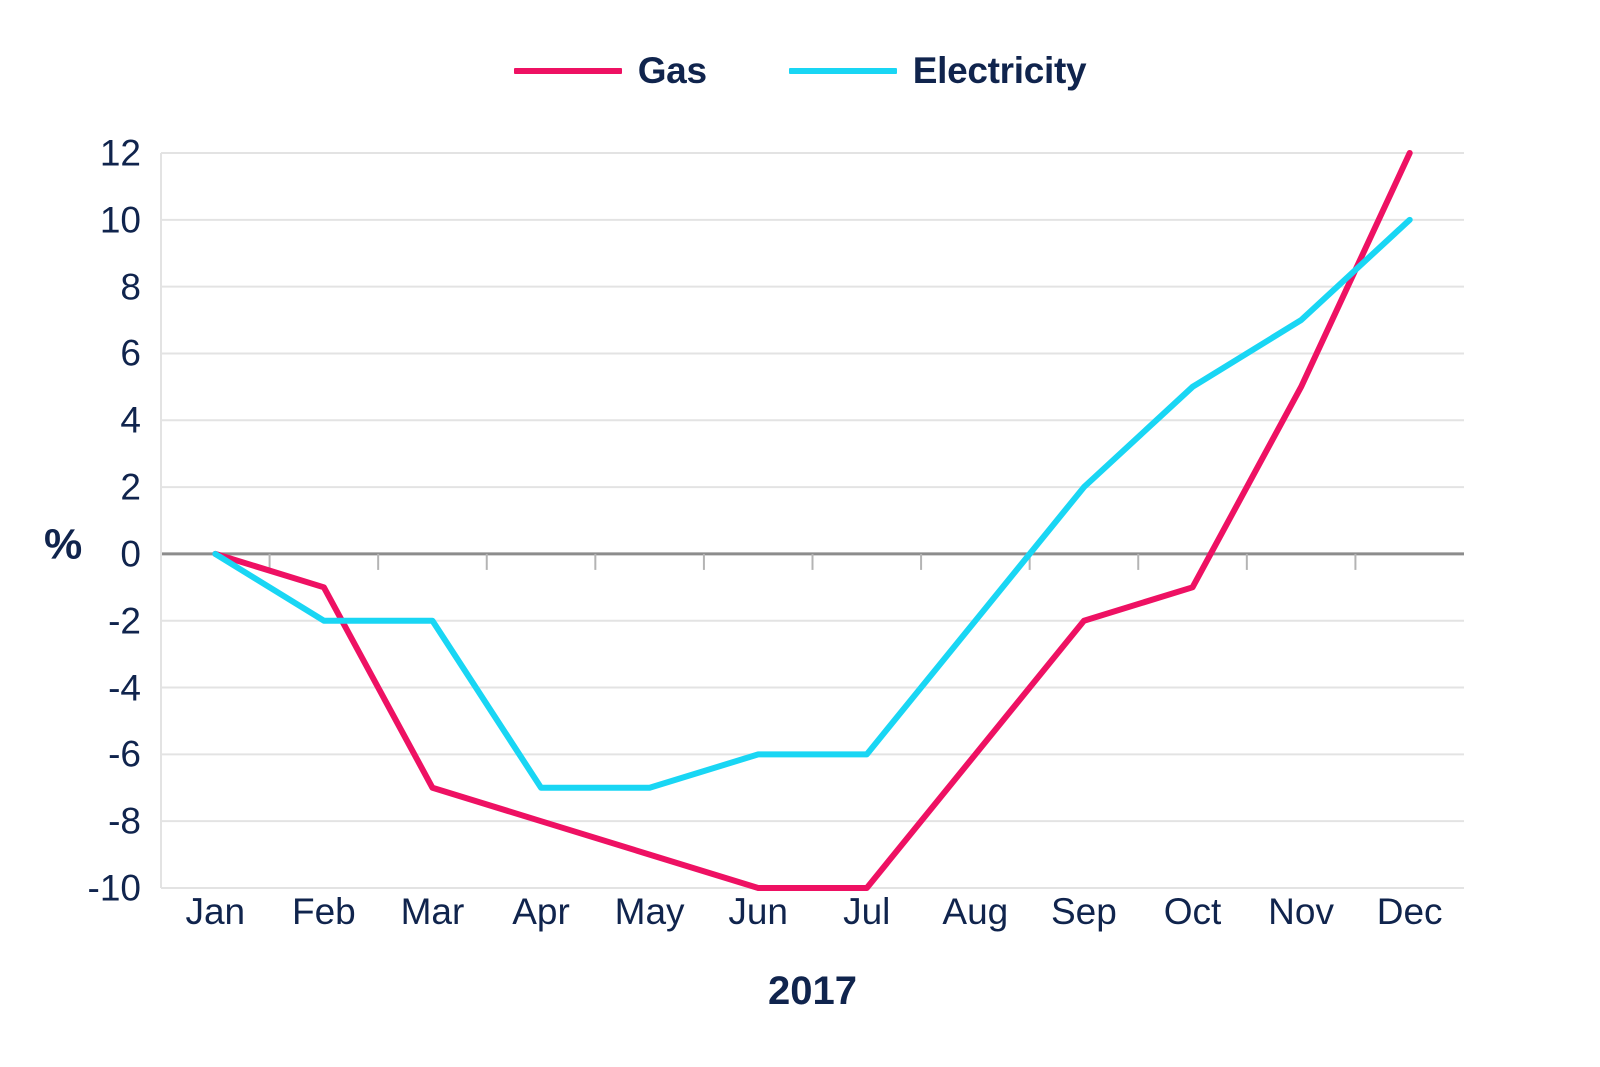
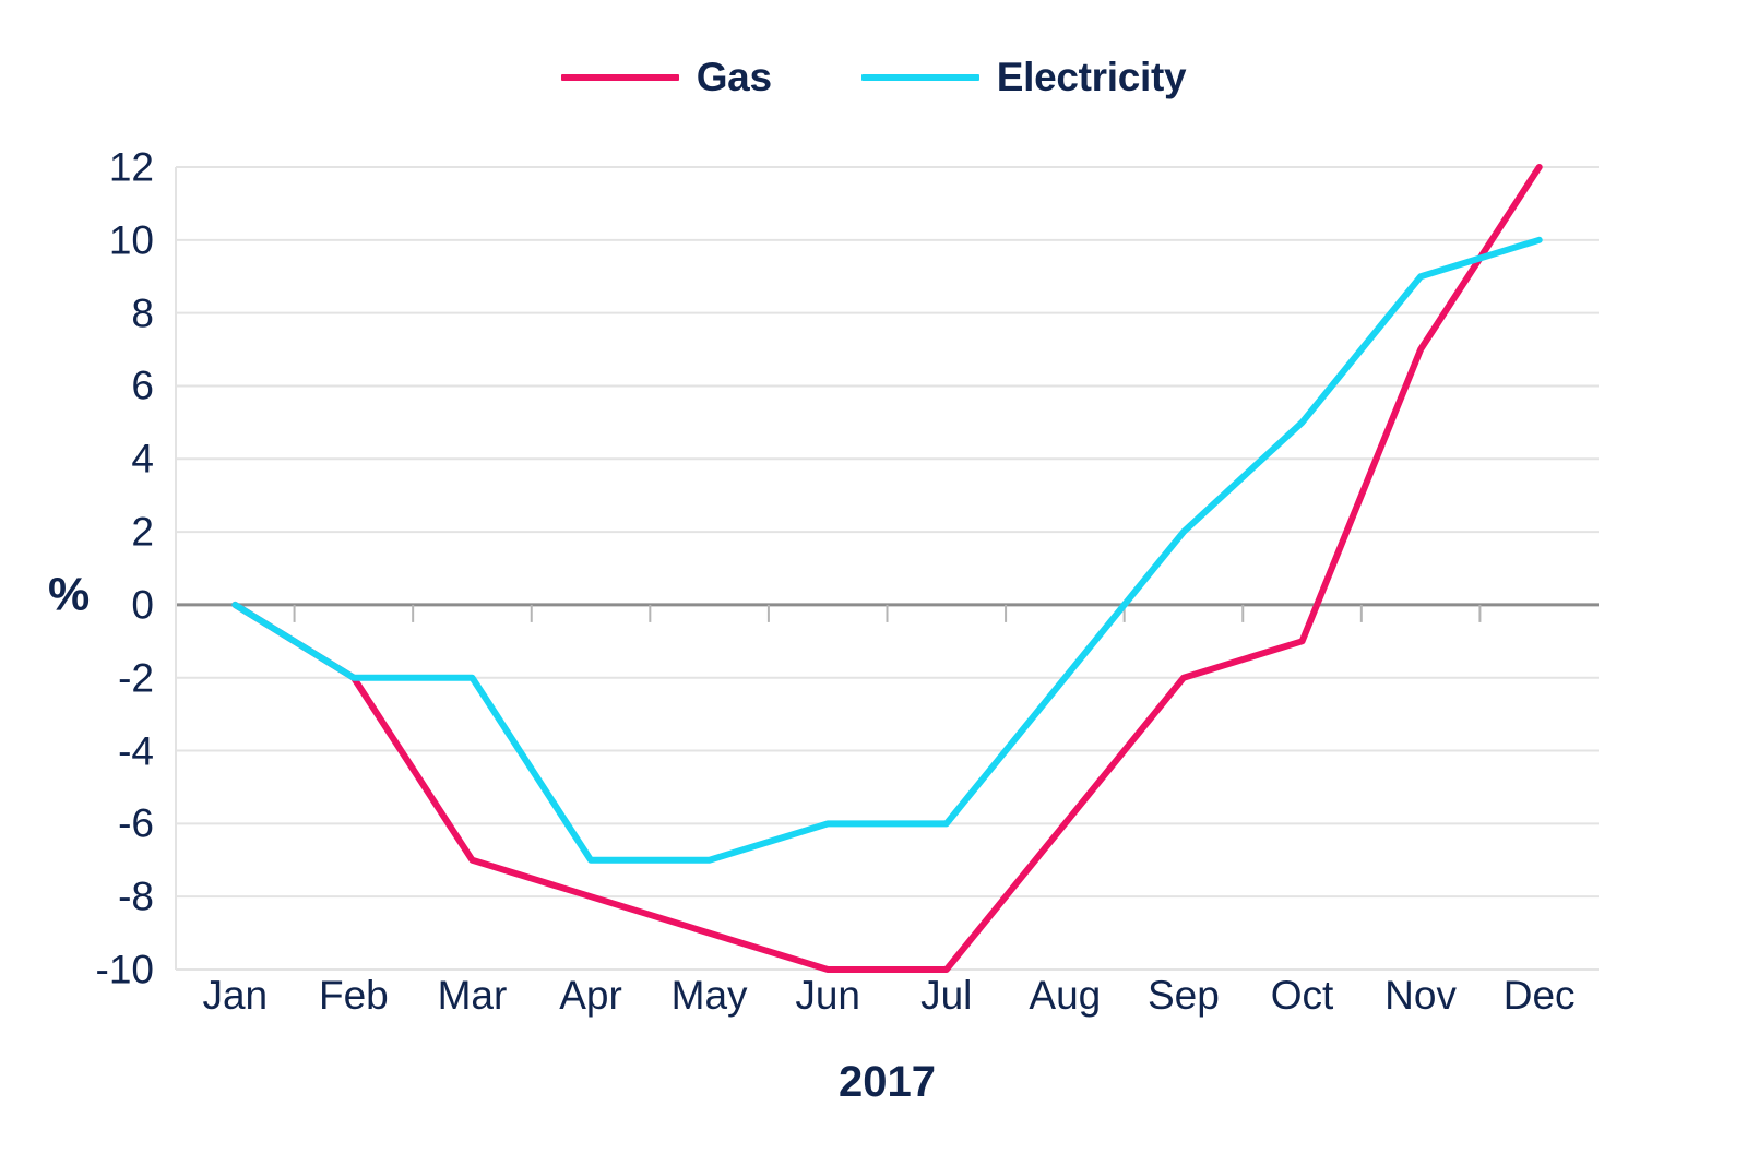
Gas/Feb: -1 -> -2
Gas/Nov: 5 -> 7
Electricity/Nov: 7 -> 9
